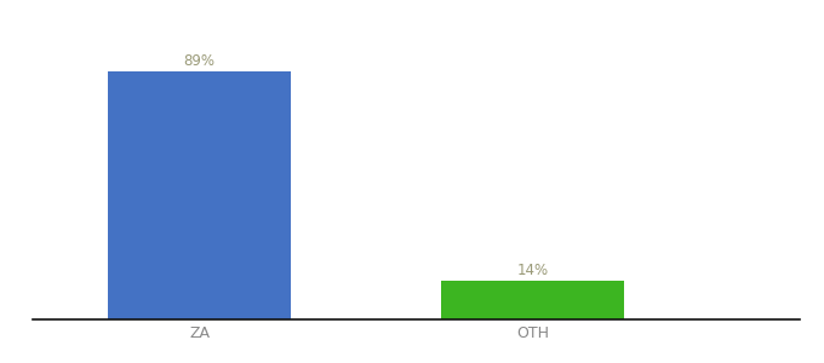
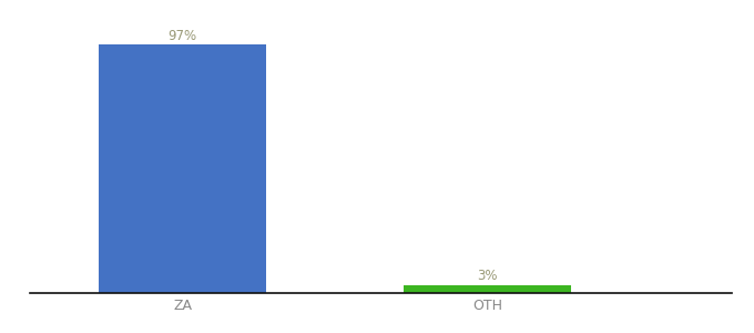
ZA: 89% -> 97%
OTH: 14% -> 3%
